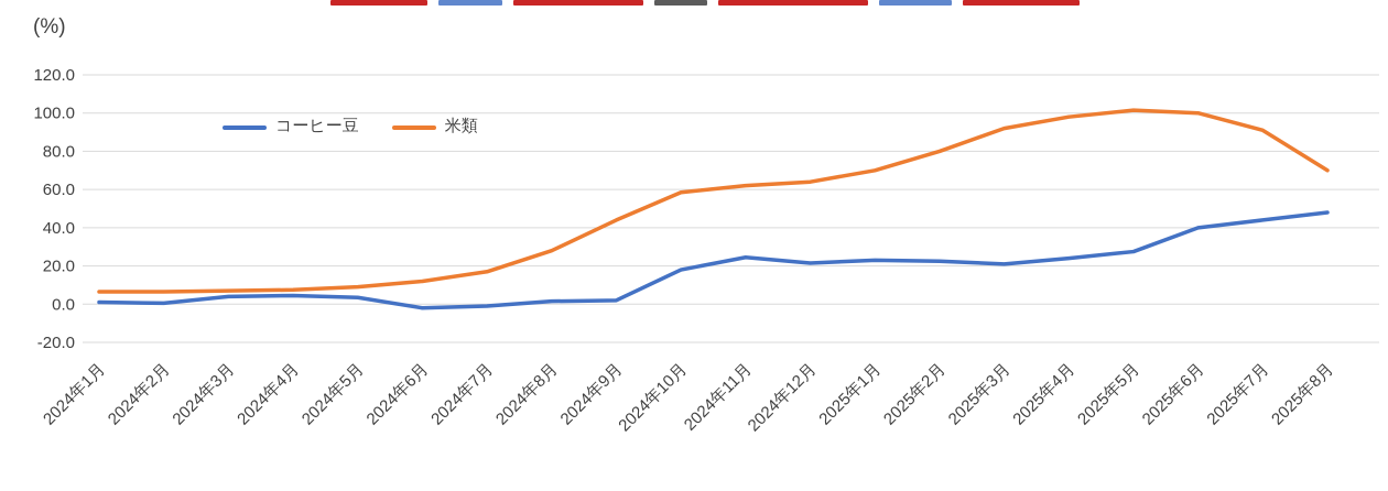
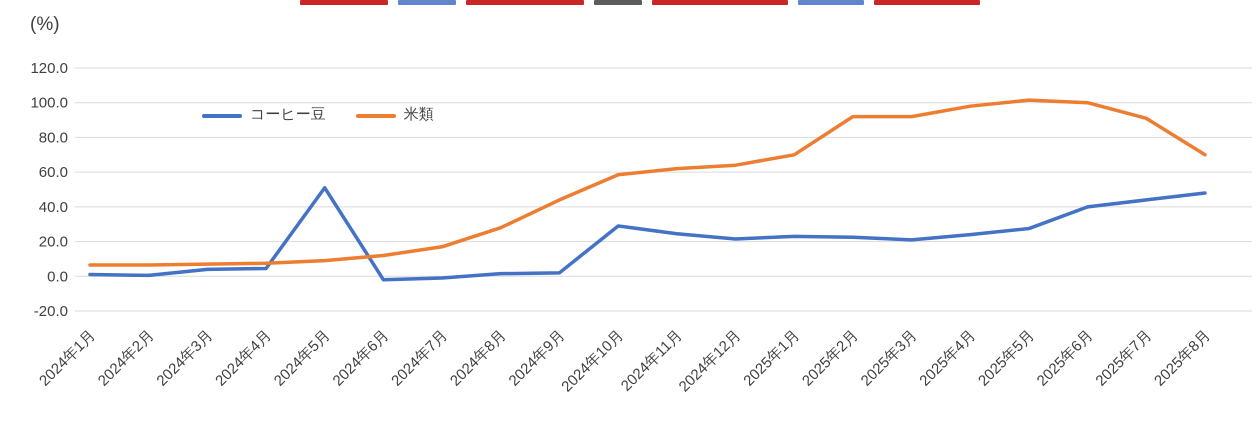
コーヒー豆/2024年5月: 4 -> 51
コーヒー豆/2024年10月: 18 -> 29
米類/2025年2月: 80 -> 92
